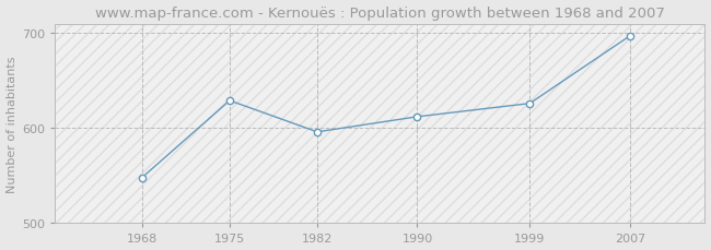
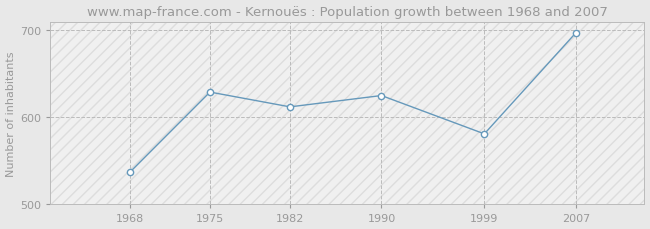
1968: 548 -> 537
1982: 596 -> 612
1990: 612 -> 625
1999: 626 -> 581
